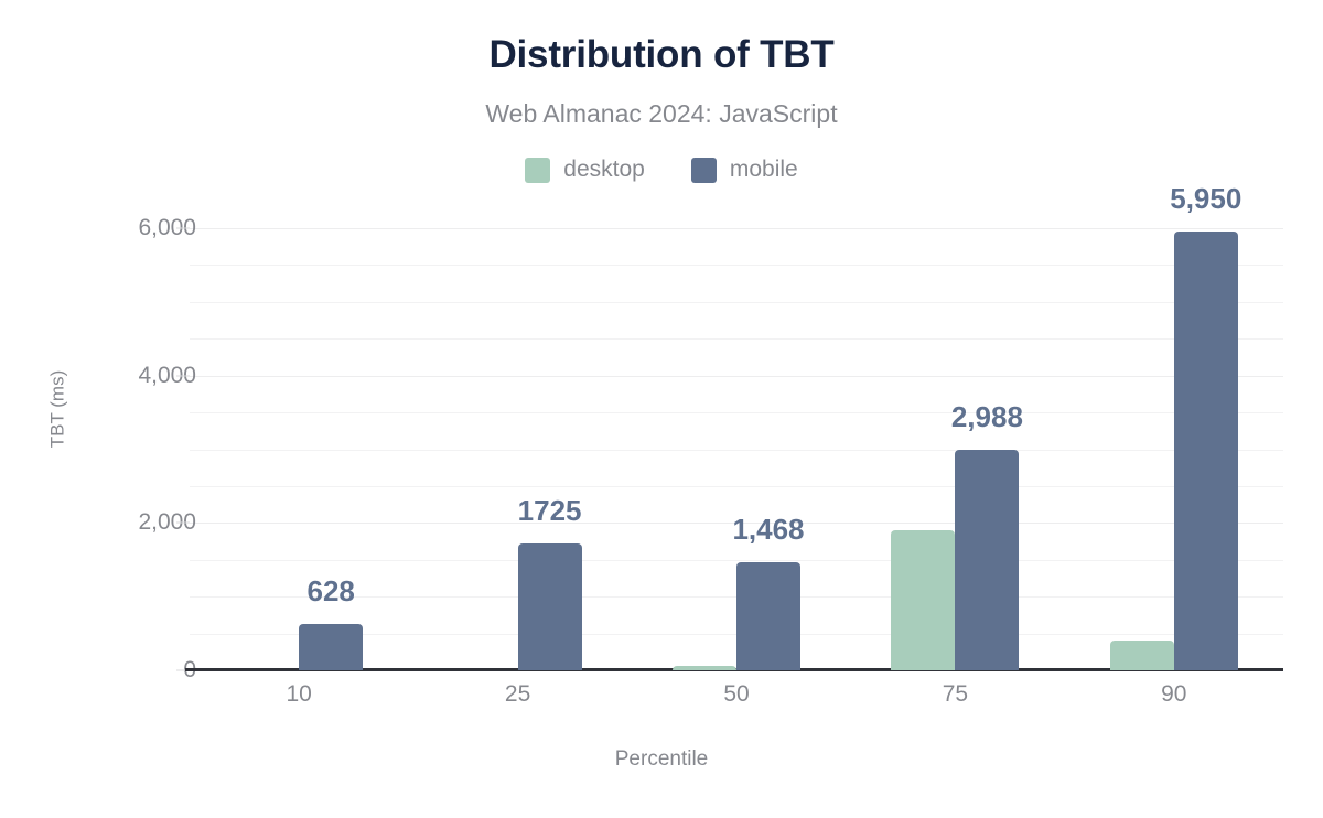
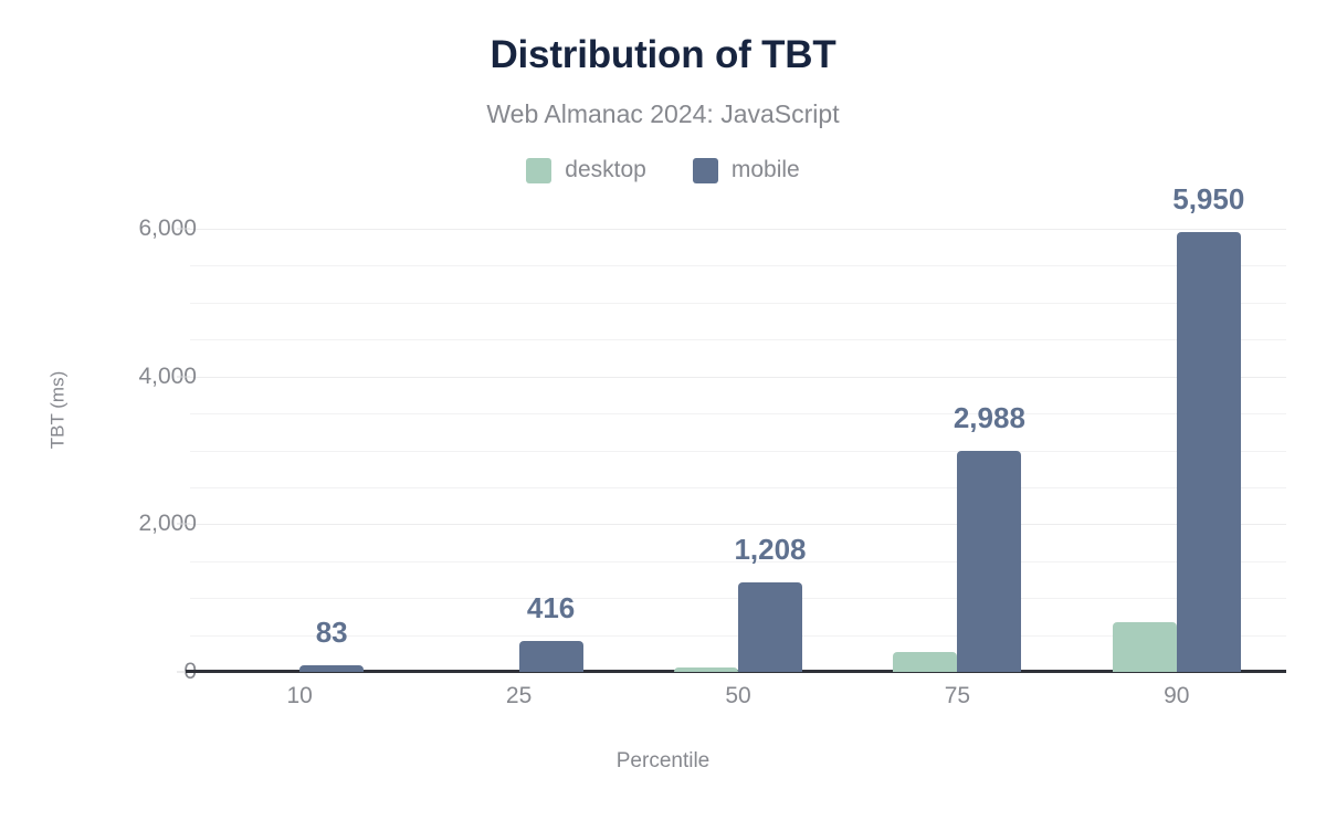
mobile/10: 628 -> 83
mobile/25: 1725 -> 416
mobile/50: 1,468 -> 1,208
desktop/75: 1900 -> 300
desktop/90: 400 -> 700
